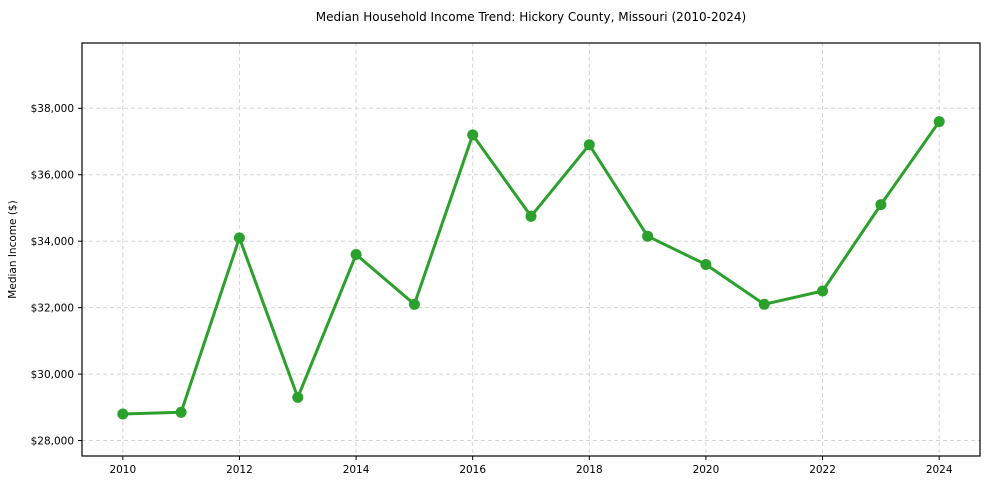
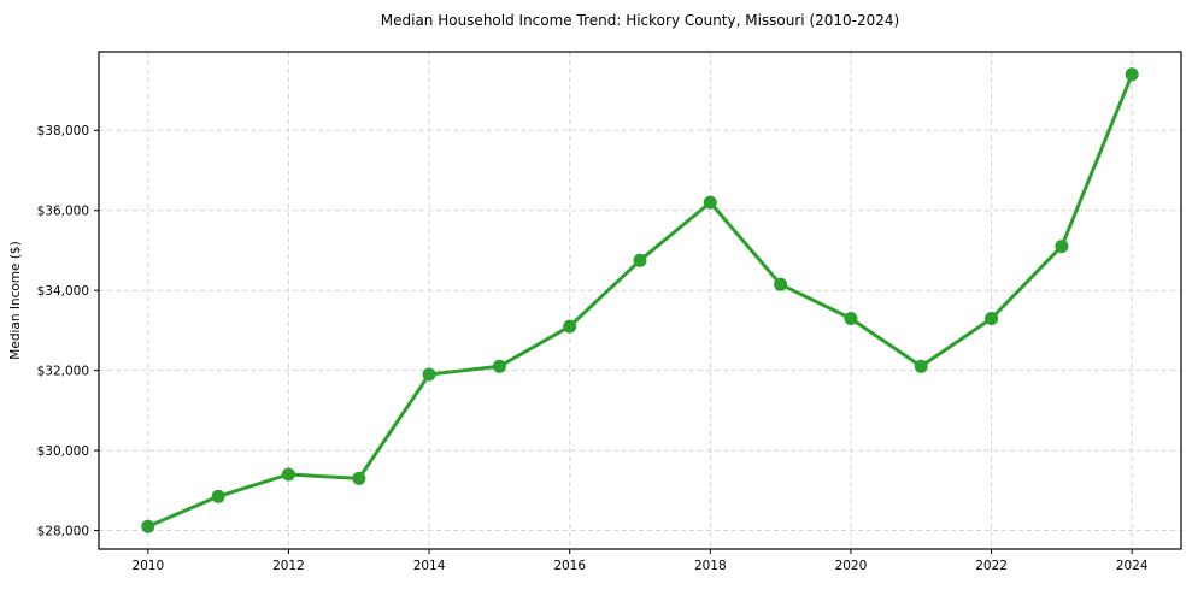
2010: $28800 -> $28100
2012: $34100 -> $29400
2014: $33600 -> $31900
2016: $37200 -> $33100
2018: $36900 -> $36200
2022: $32500 -> $33300
2024: $37600 -> $39400
